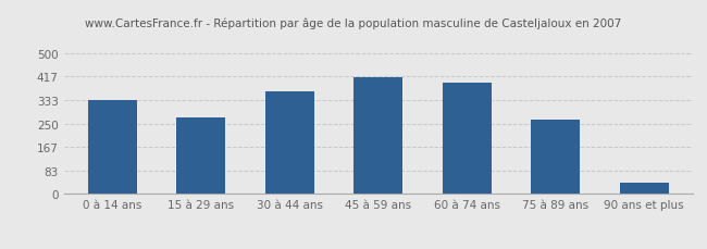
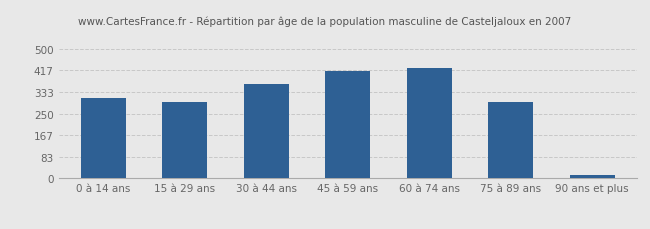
0 à 14 ans: 335 -> 310
15 à 29 ans: 270 -> 295
60 à 74 ans: 395 -> 425
75 à 89 ans: 265 -> 295
90 ans et plus: 40 -> 15
